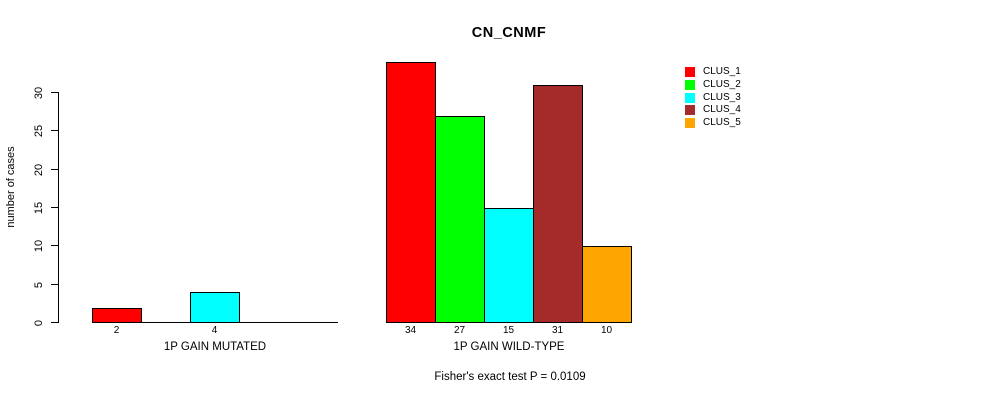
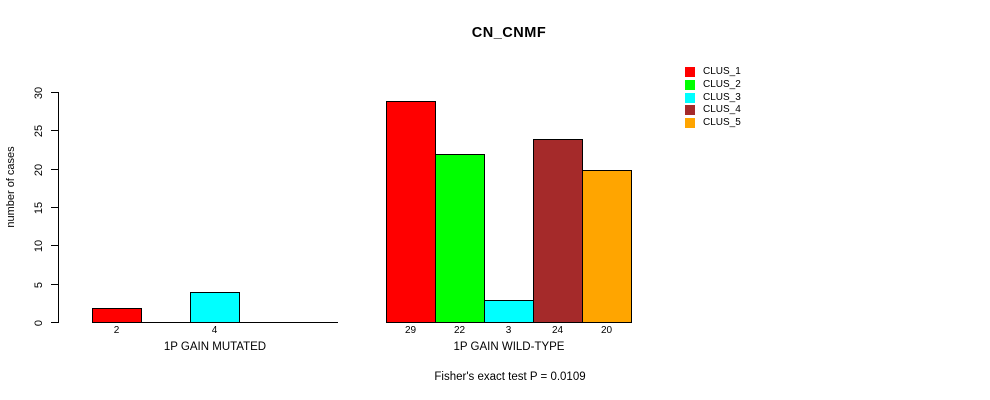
CLUS_1/1P GAIN WILD-TYPE: 34 -> 29
CLUS_2/1P GAIN WILD-TYPE: 27 -> 22
CLUS_3/1P GAIN WILD-TYPE: 15 -> 3
CLUS_4/1P GAIN WILD-TYPE: 31 -> 24
CLUS_5/1P GAIN WILD-TYPE: 10 -> 20
